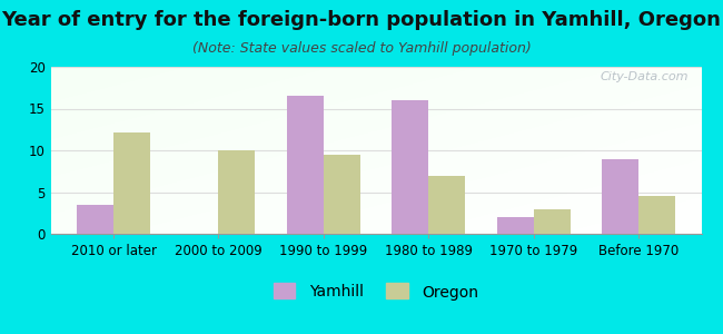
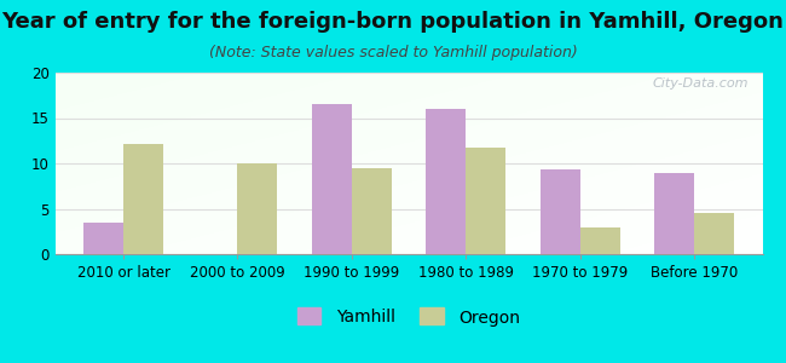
Oregon/1980 to 1989: 7.0 -> 11.8
Yamhill/1970 to 1979: 2.0 -> 9.4
